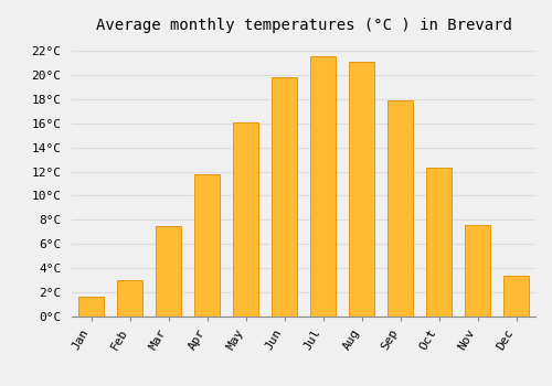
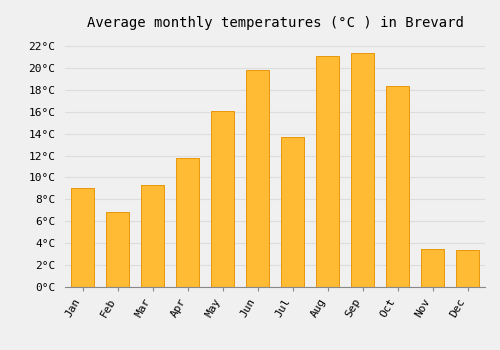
Jan: 1.6°C -> 9.0°C
Feb: 3.0°C -> 6.8°C
Mar: 7.5°C -> 9.3°C
Jul: 21.5°C -> 13.7°C
Sep: 17.9°C -> 21.4°C
Oct: 12.3°C -> 18.3°C
Nov: 7.6°C -> 3.5°C
